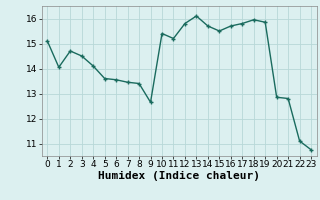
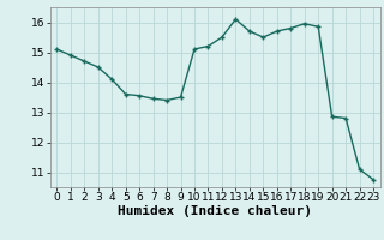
1: 14.05 -> 14.90
9: 12.65 -> 13.50
10: 15.40 -> 15.10
12: 15.80 -> 15.50
